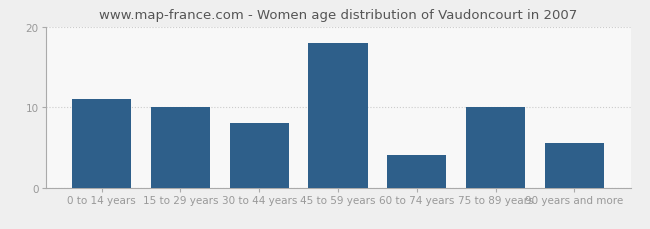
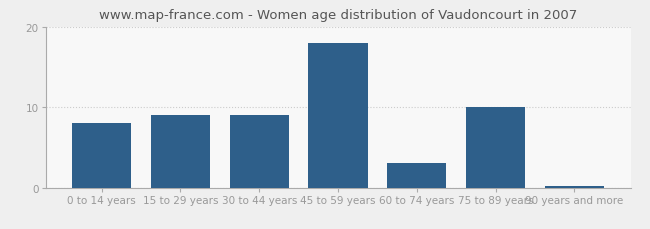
0 to 14 years: 11.0 -> 8.0
15 to 29 years: 10.0 -> 9.0
30 to 44 years: 8.0 -> 9.0
60 to 74 years: 4.0 -> 3.0
90 years and more: 5.6 -> 0.2
